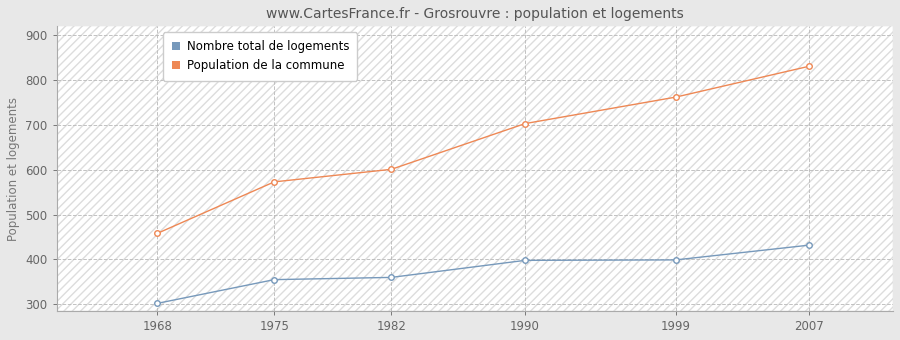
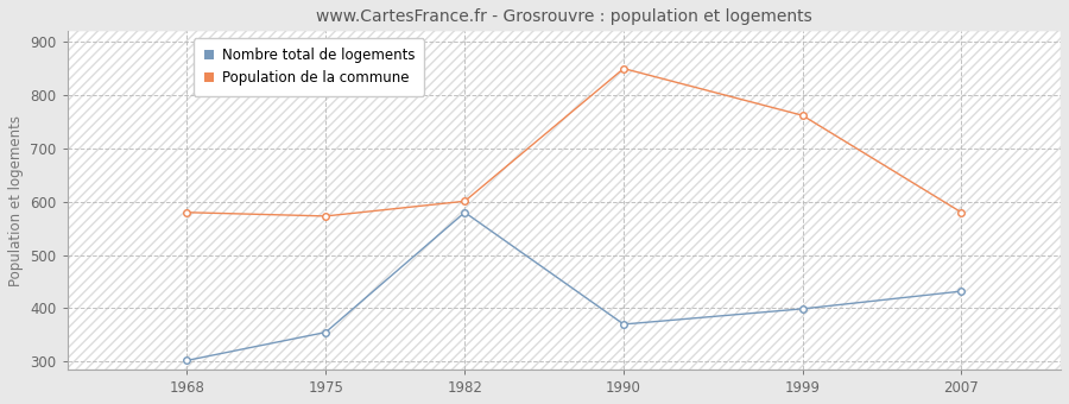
Population de la commune/1968: 458 -> 580
Nombre total de logements/1982: 360 -> 580
Nombre total de logements/1990: 398 -> 370
Population de la commune/1990: 703 -> 850
Population de la commune/2007: 831 -> 580
